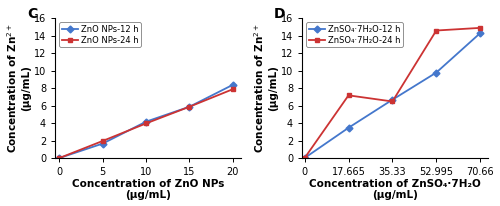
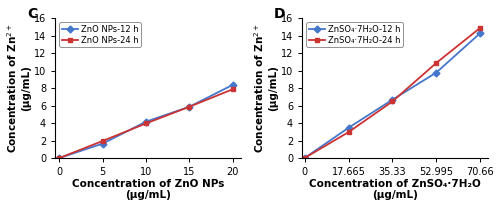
ZnSO₄·7H₂O-24 h/17.665: 7.2 -> 3.0
ZnSO₄·7H₂O-24 h/52.995: 14.6 -> 10.9
